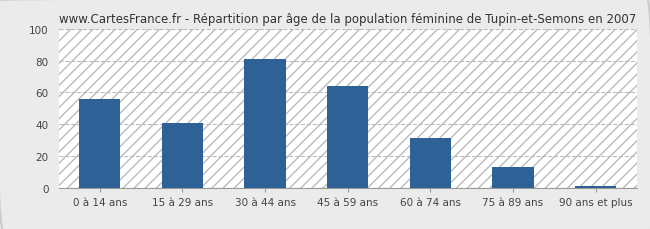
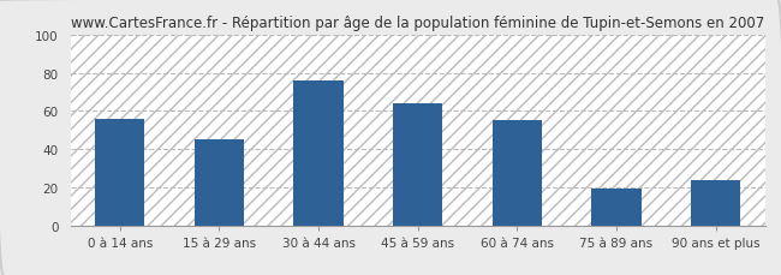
15 à 29 ans: 41 -> 45
30 à 44 ans: 81 -> 76
60 à 74 ans: 31 -> 55
75 à 89 ans: 13 -> 19
90 ans et plus: 1 -> 24
